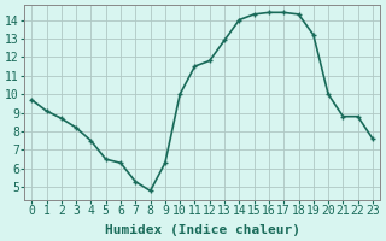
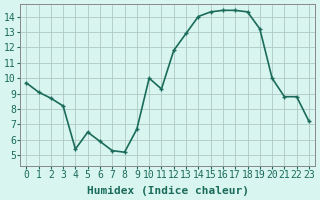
4: 7.5 -> 5.4
6: 6.3 -> 5.9
8: 4.8 -> 5.2
9: 6.3 -> 6.7
11: 11.5 -> 9.3
23: 7.6 -> 7.2
